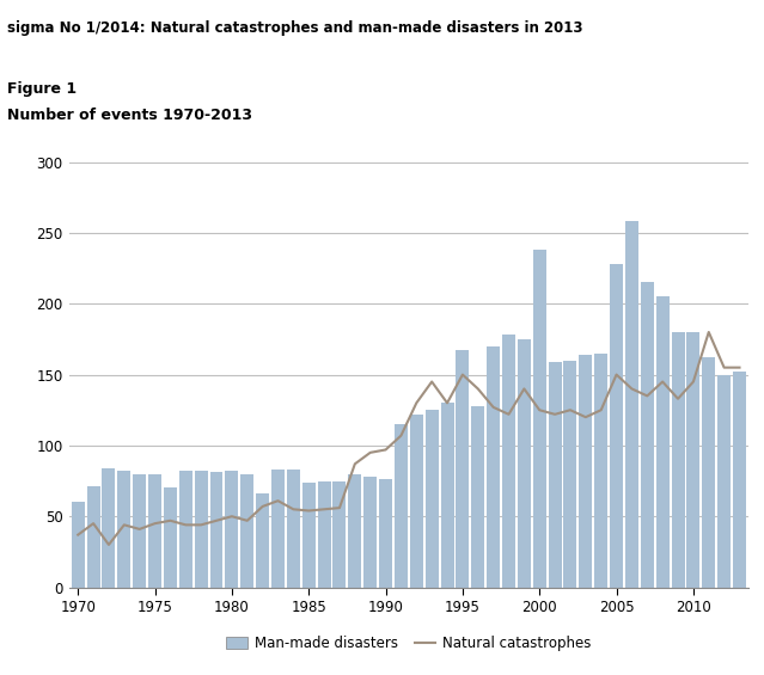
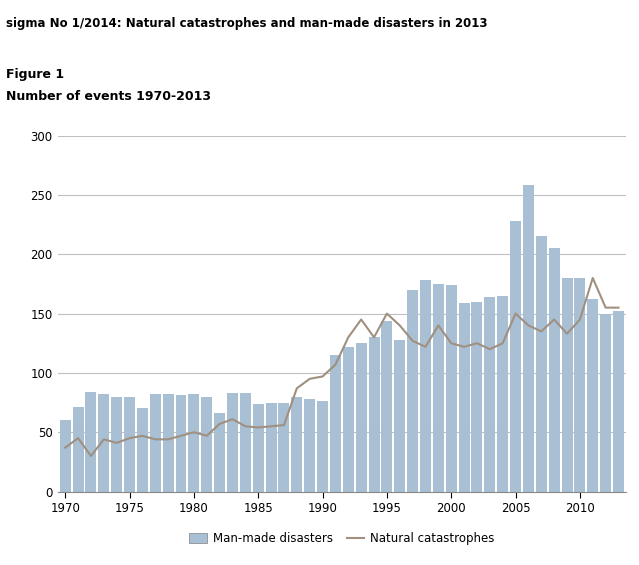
Man-made disasters/1995: 167 -> 144
Man-made disasters/2000: 238 -> 174
